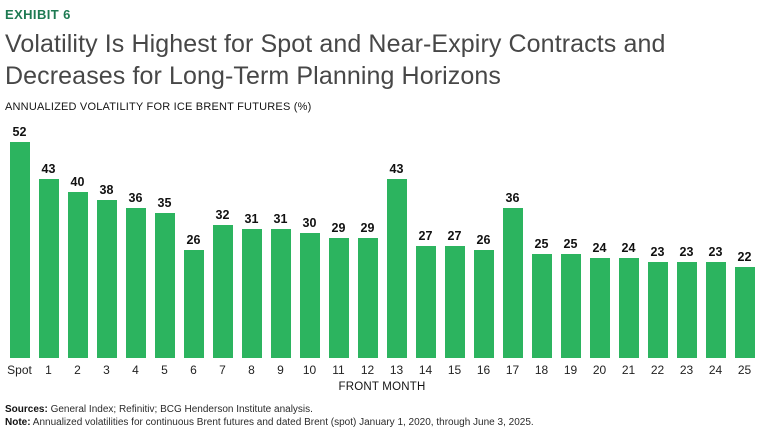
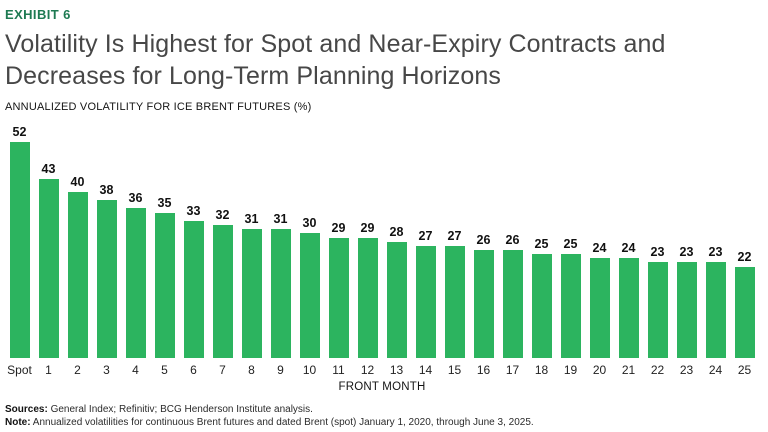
6: 26 -> 33
13: 43 -> 28
17: 36 -> 26
